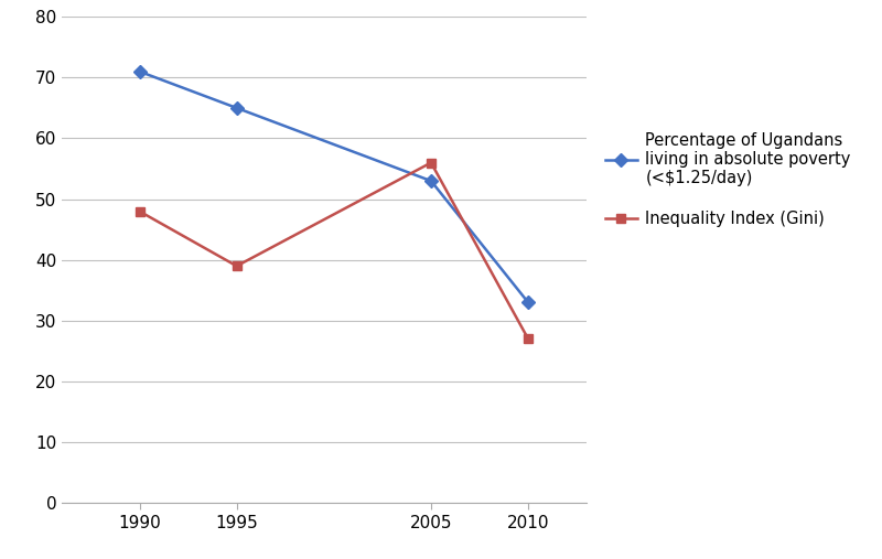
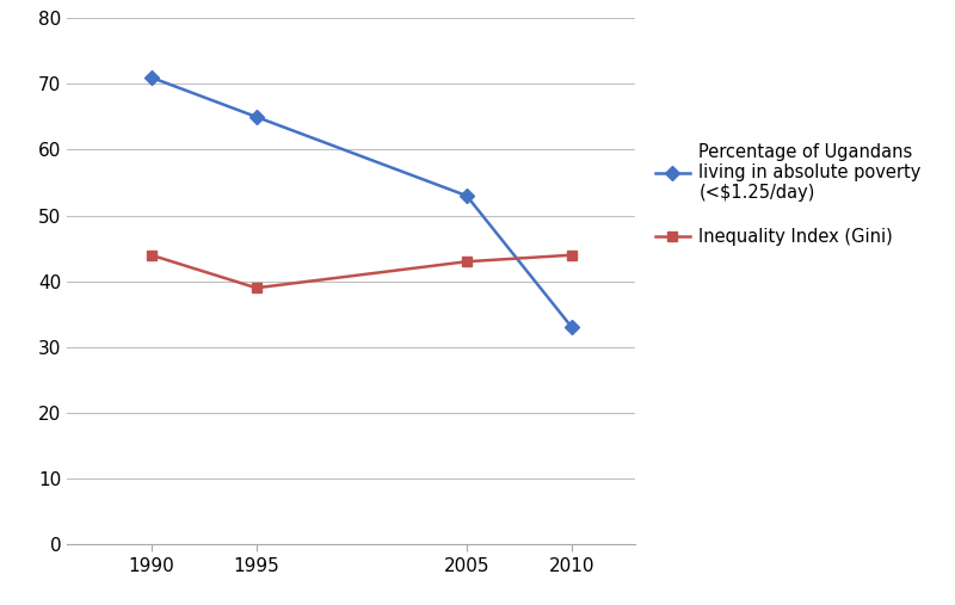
Inequality Index (Gini)/1990: 48 -> 44
Inequality Index (Gini)/2005: 56 -> 43
Inequality Index (Gini)/2010: 27 -> 44
